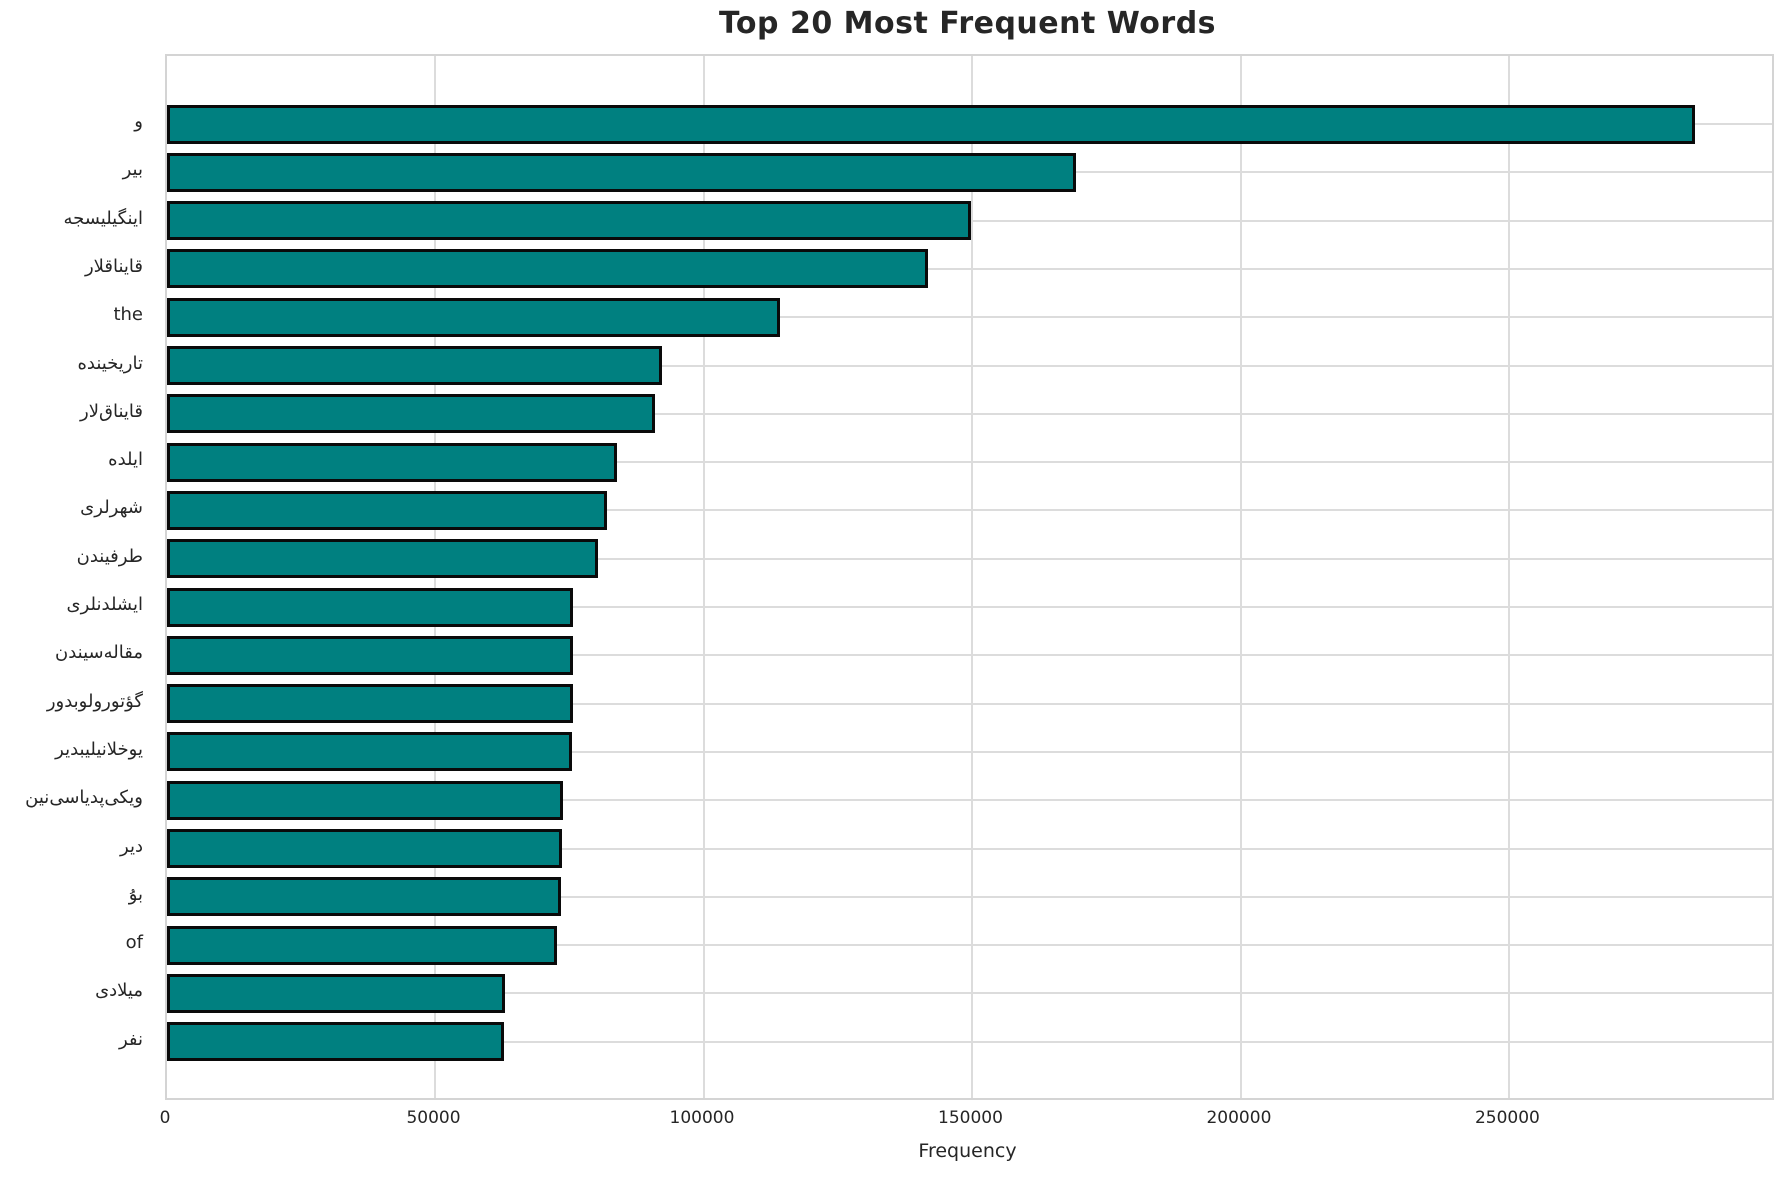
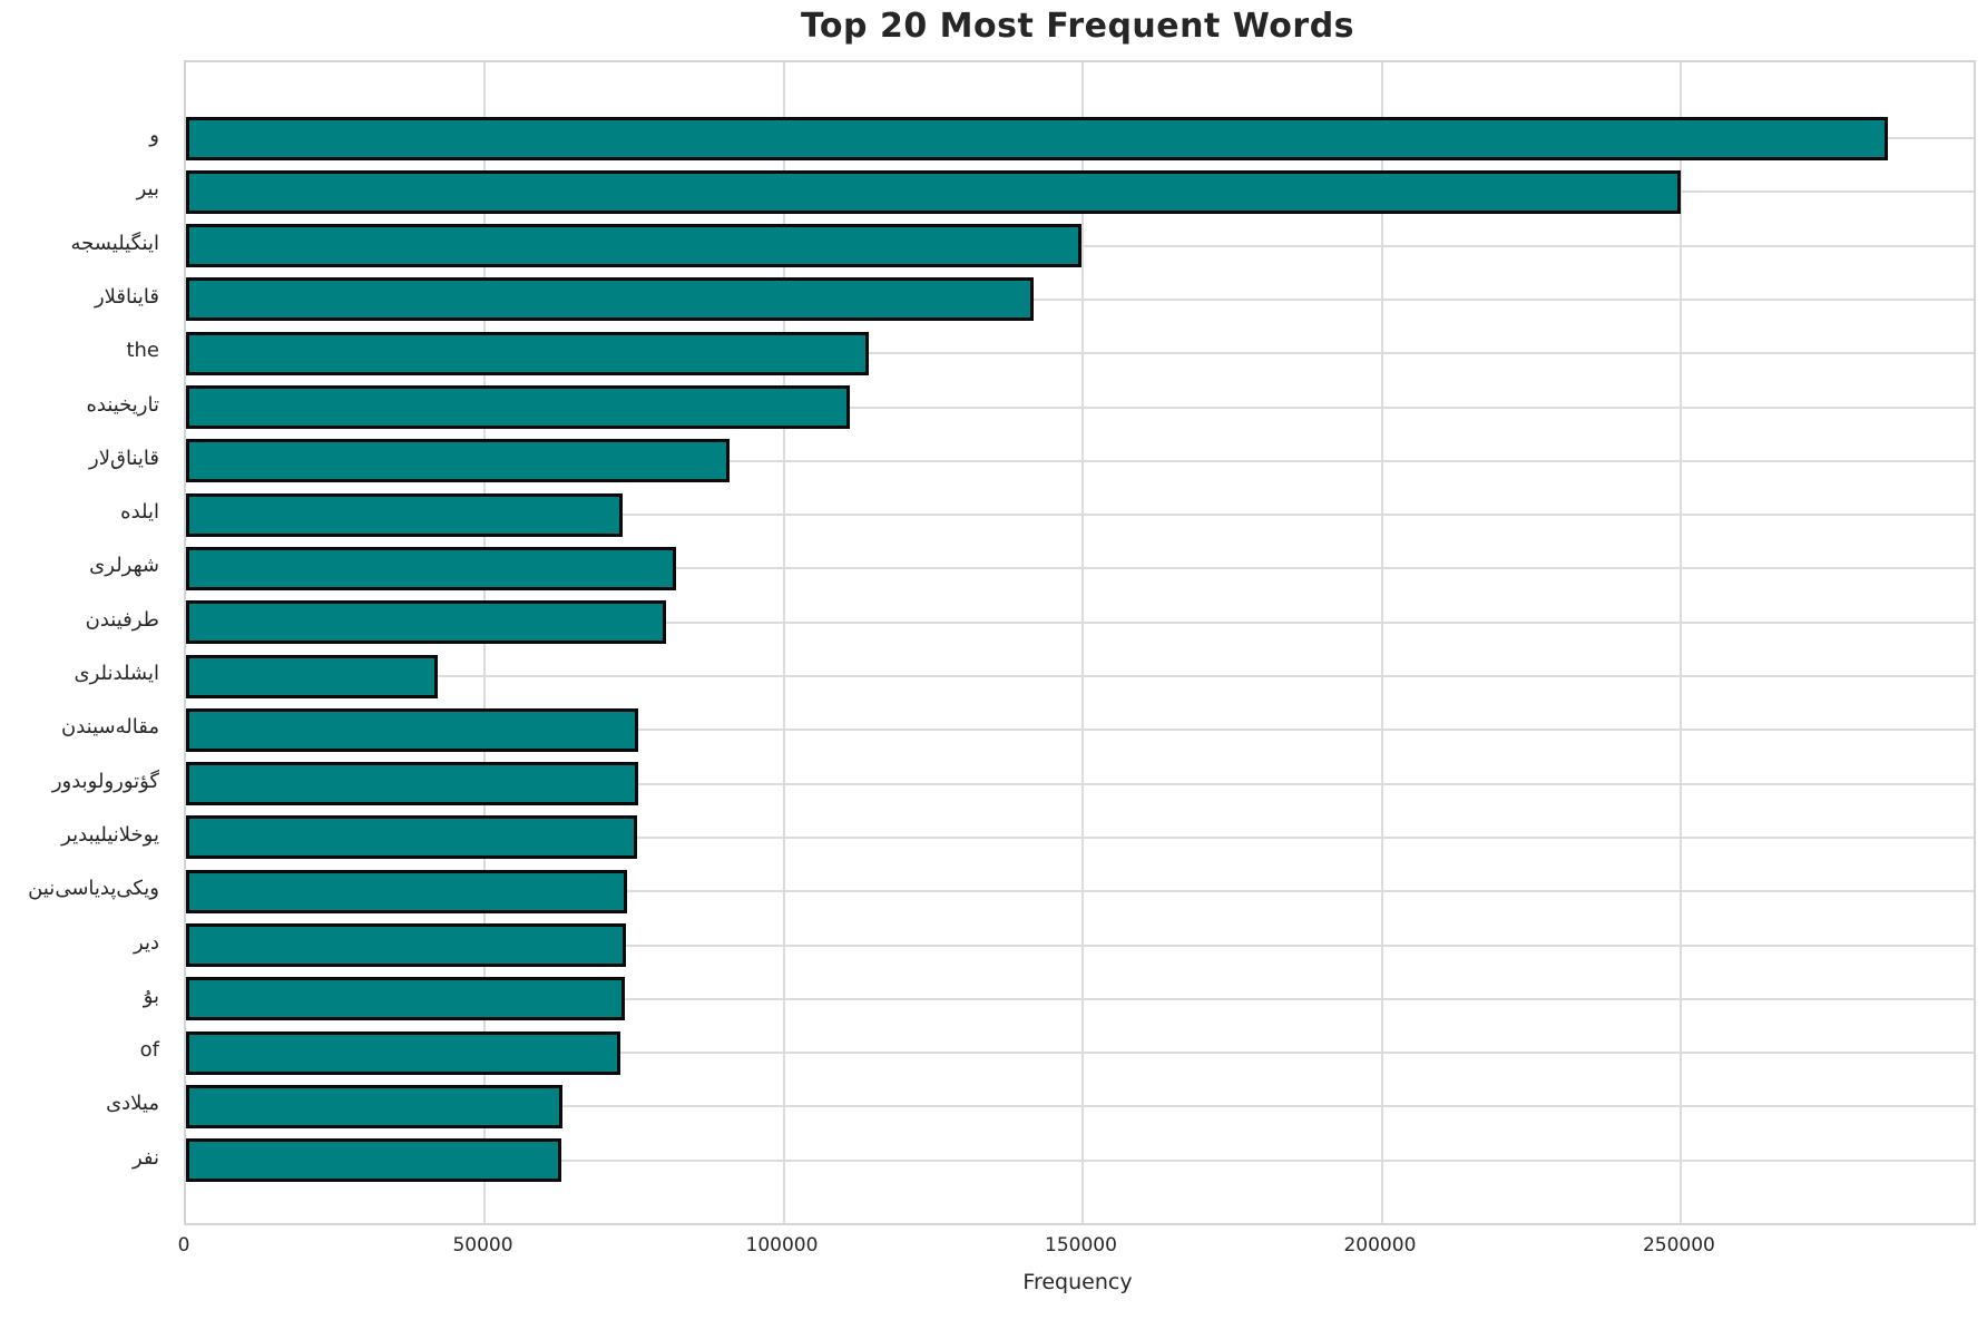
بیر: 169000 -> 250000
تاریخینده: 92000 -> 111000
ایلده: 84000 -> 73000
ایشلدنلری: 76000 -> 42000
